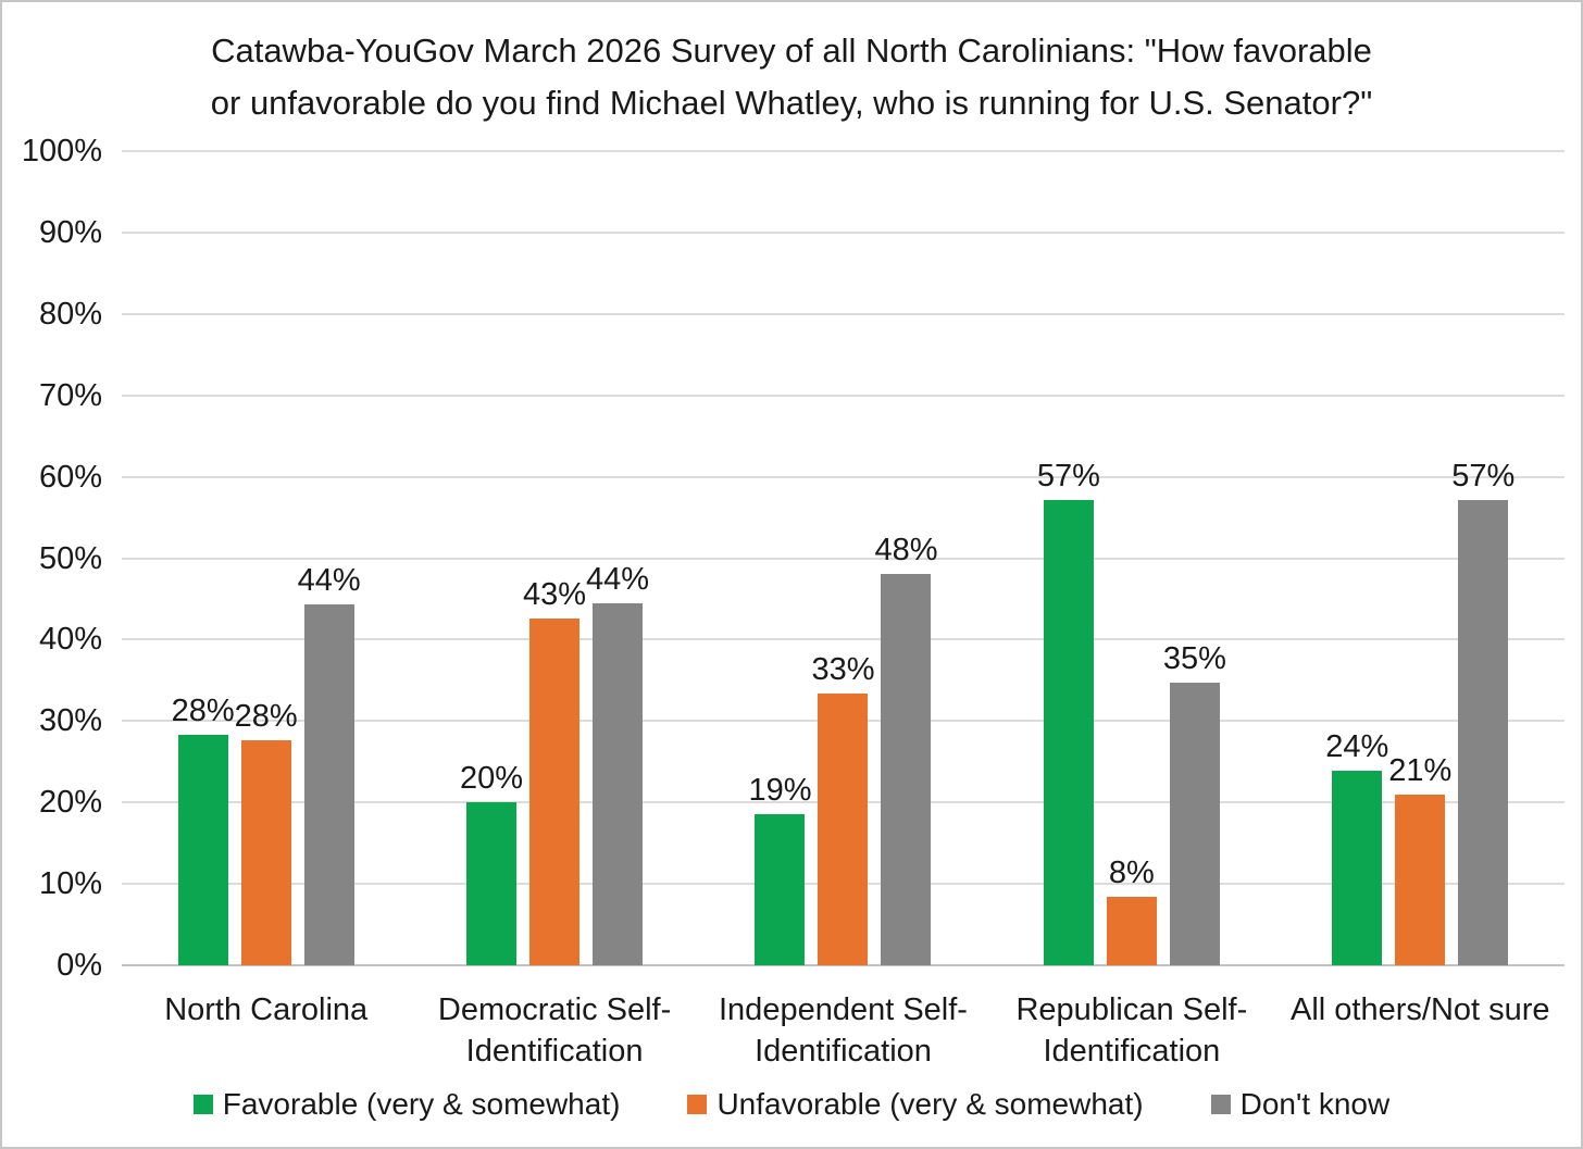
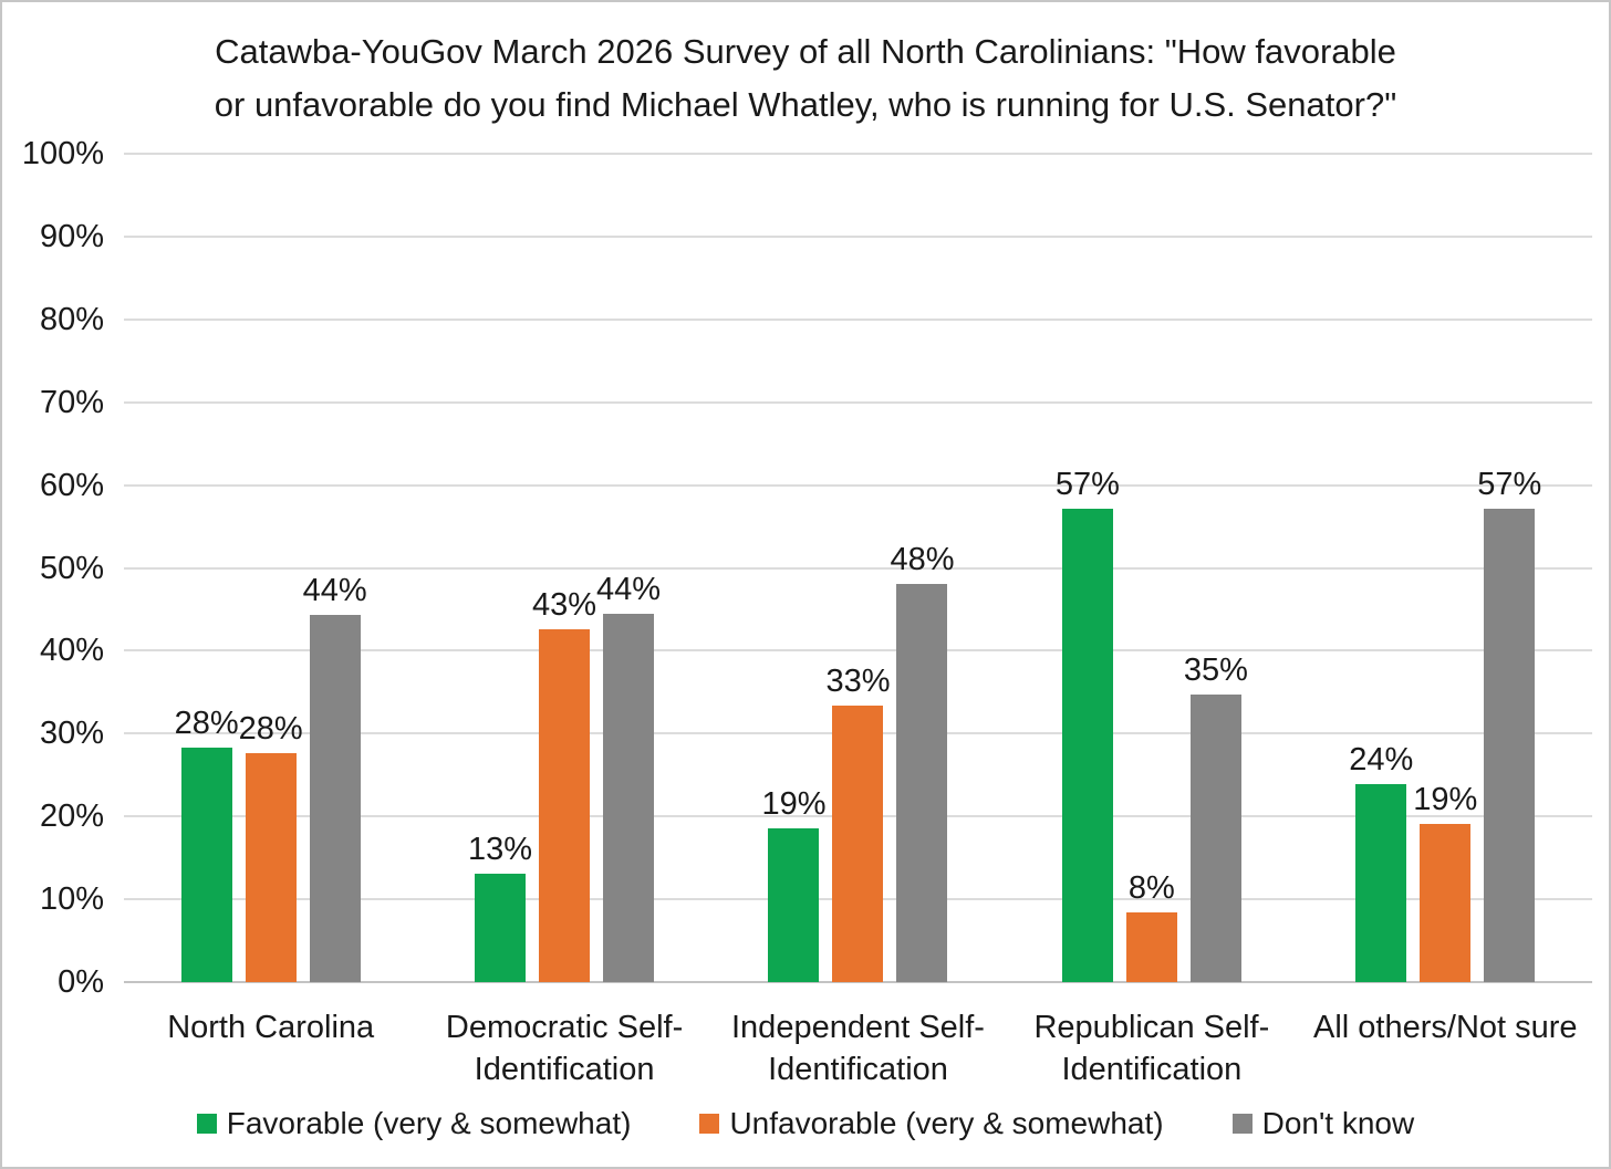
Favorable (very & somewhat)/Democratic Self-Identification: 20% -> 13%
Unfavorable (very & somewhat)/All others/Not sure: 21% -> 19%
